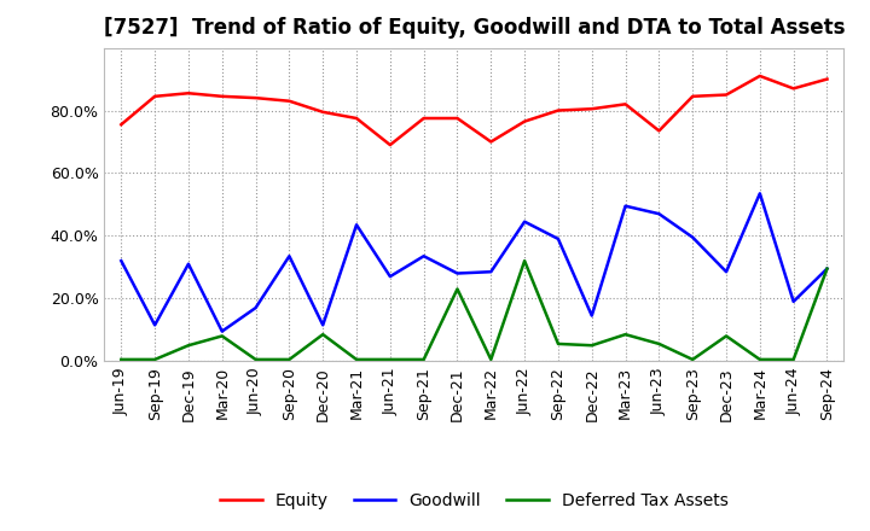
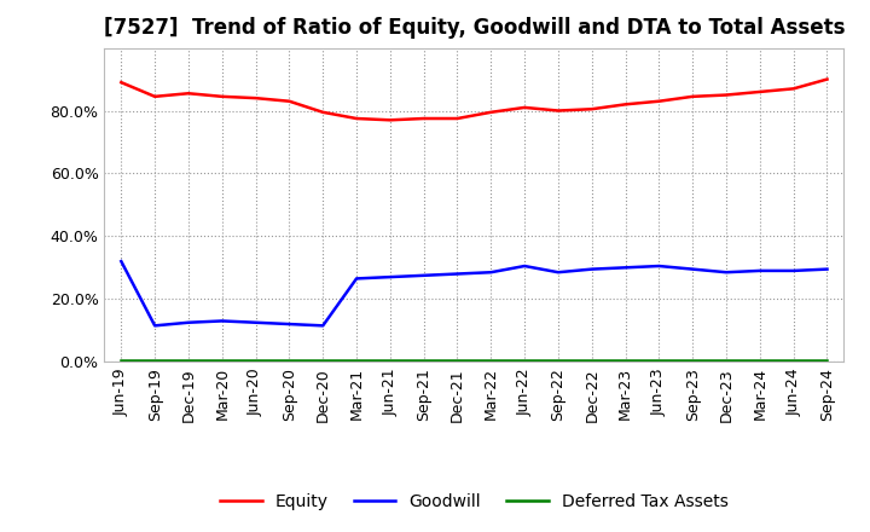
Equity/Jun-19: 75.5% -> 89.0%
Goodwill/Dec-19: 31.0% -> 12.5%
Deferred Tax Assets/Dec-19: 5.0% -> 0.5%
Goodwill/Mar-20: 9.5% -> 13.0%
Deferred Tax Assets/Mar-20: 8.0% -> 0.5%
Goodwill/Jun-20: 17.0% -> 12.5%
Goodwill/Sep-20: 33.5% -> 12.0%
Deferred Tax Assets/Dec-20: 8.5% -> 0.5%
Goodwill/Mar-21: 43.5% -> 26.5%
Equity/Jun-21: 69.0% -> 77.0%
Goodwill/Sep-21: 33.5% -> 27.5%
Deferred Tax Assets/Dec-21: 23.0% -> 0.5%
Equity/Mar-22: 70.0% -> 79.5%
Equity/Jun-22: 76.5% -> 81.0%
Goodwill/Jun-22: 44.5% -> 30.5%
Deferred Tax Assets/Jun-22: 32.0% -> 0.5%
Goodwill/Sep-22: 39.0% -> 28.5%
Deferred Tax Assets/Sep-22: 5.5% -> 0.5%
Goodwill/Dec-22: 14.5% -> 29.5%
Deferred Tax Assets/Dec-22: 5.0% -> 0.5%
Goodwill/Mar-23: 49.5% -> 30.0%
Deferred Tax Assets/Mar-23: 8.5% -> 0.5%
Equity/Jun-23: 73.5% -> 83.0%
Goodwill/Jun-23: 47.0% -> 30.5%
Deferred Tax Assets/Jun-23: 5.5% -> 0.5%
Goodwill/Sep-23: 39.5% -> 29.5%
Deferred Tax Assets/Dec-23: 8.0% -> 0.5%
Equity/Mar-24: 91.0% -> 86.0%
Goodwill/Mar-24: 53.5% -> 29.0%
Goodwill/Jun-24: 19.0% -> 29.0%
Deferred Tax Assets/Sep-24: 29.5% -> 0.5%
